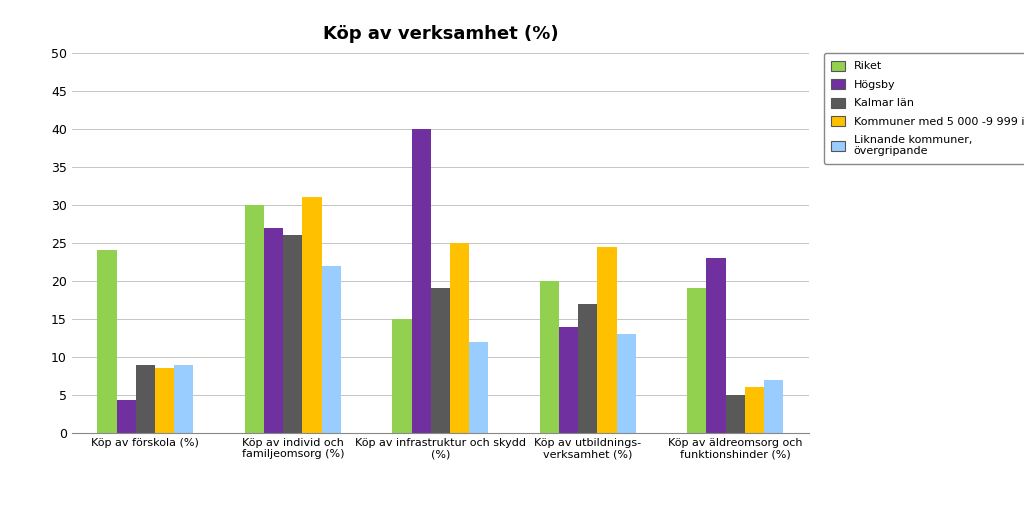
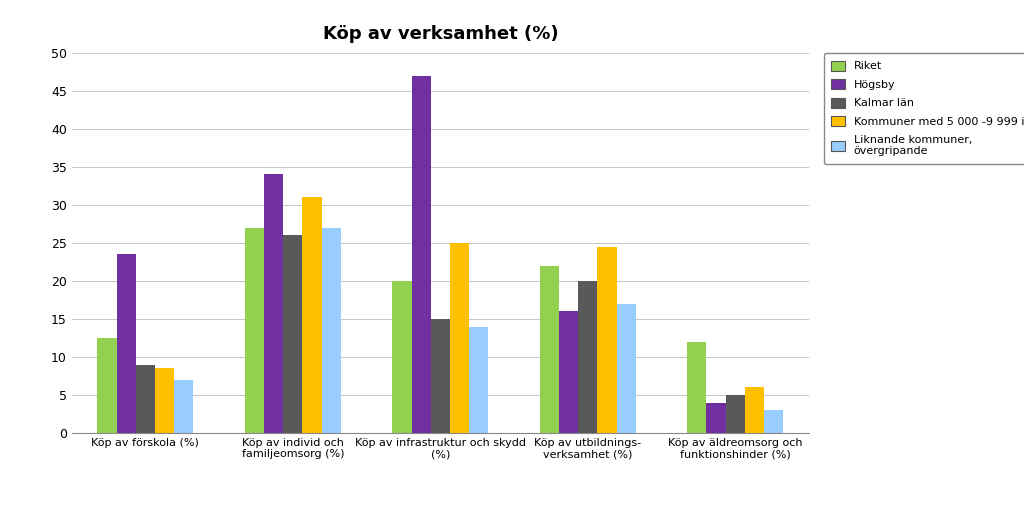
Riket/Köp av förskola (%): 24.0 -> 12.5
Högsby/Köp av förskola (%): 4.4 -> 23.5
Liknande kommuner, övergripande/Köp av förskola (%): 9 -> 7
Riket/Köp av individ och familjeomsorg (%): 30.0 -> 27.0
Högsby/Köp av individ och familjeomsorg (%): 27.0 -> 34.0
Liknande kommuner, övergripande/Köp av individ och familjeomsorg (%): 22 -> 27
Riket/Köp av infrastruktur och skydd (%): 15.0 -> 20.0
Högsby/Köp av infrastruktur och skydd (%): 40.0 -> 47.0
Kalmar län/Köp av infrastruktur och skydd (%): 19 -> 15
Liknande kommuner, övergripande/Köp av infrastruktur och skydd (%): 12 -> 14
Riket/Köp av utbildnings- verksamhet (%): 20.0 -> 22.0
Högsby/Köp av utbildnings- verksamhet (%): 14.0 -> 16.0
Kalmar län/Köp av utbildnings- verksamhet (%): 17 -> 20
Liknande kommuner, övergripande/Köp av utbildnings- verksamhet (%): 13 -> 17
Riket/Köp av äldreomsorg och funktionshinder (%): 19.0 -> 12.0
Högsby/Köp av äldreomsorg och funktionshinder (%): 23.0 -> 4.0
Liknande kommuner, övergripande/Köp av äldreomsorg och funktionshinder (%): 7 -> 3
